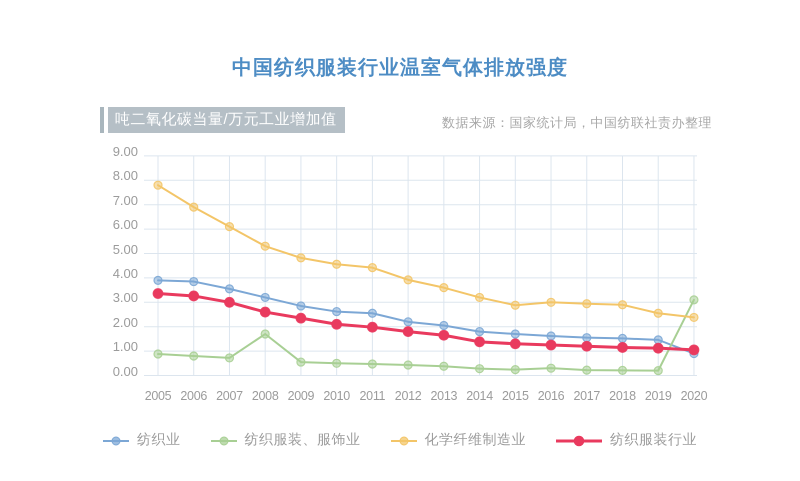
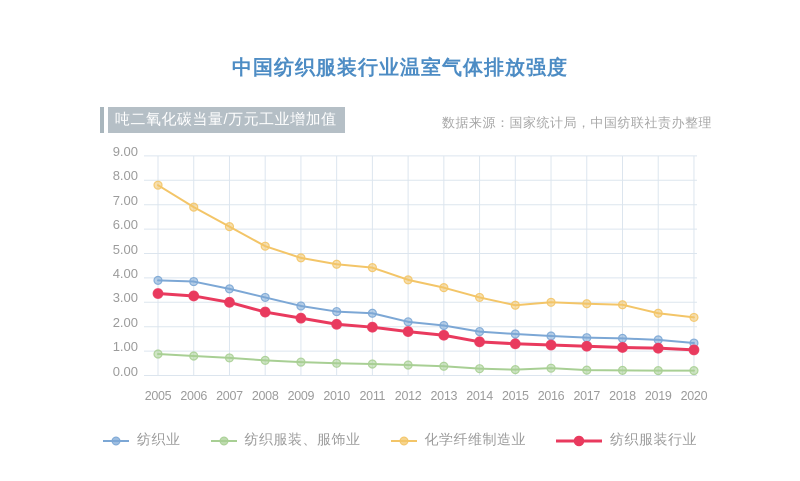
纺织服装、服饰业/2008: 1.7 -> 0.6
纺织业/2020: 0.9 -> 1.3
纺织服装、服饰业/2020: 3.1 -> 0.2
